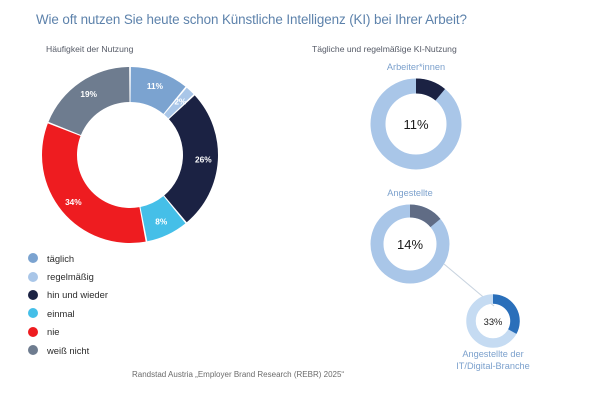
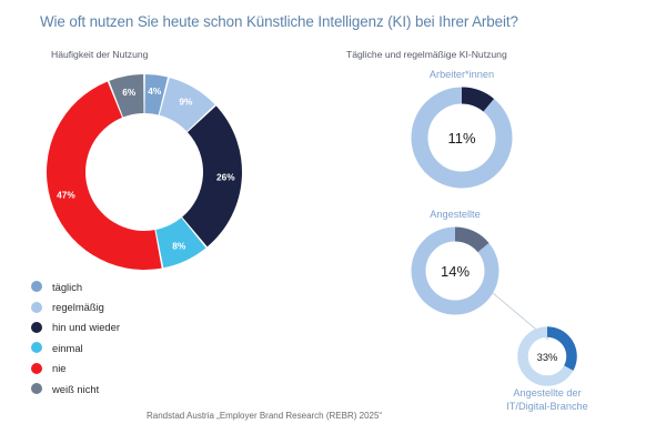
Häufigkeit der Nutzung/täglich: 11% -> 4%
Häufigkeit der Nutzung/regelmäßig: 2% -> 9%
Häufigkeit der Nutzung/nie: 34% -> 47%
Häufigkeit der Nutzung/weiß nicht: 19% -> 6%
